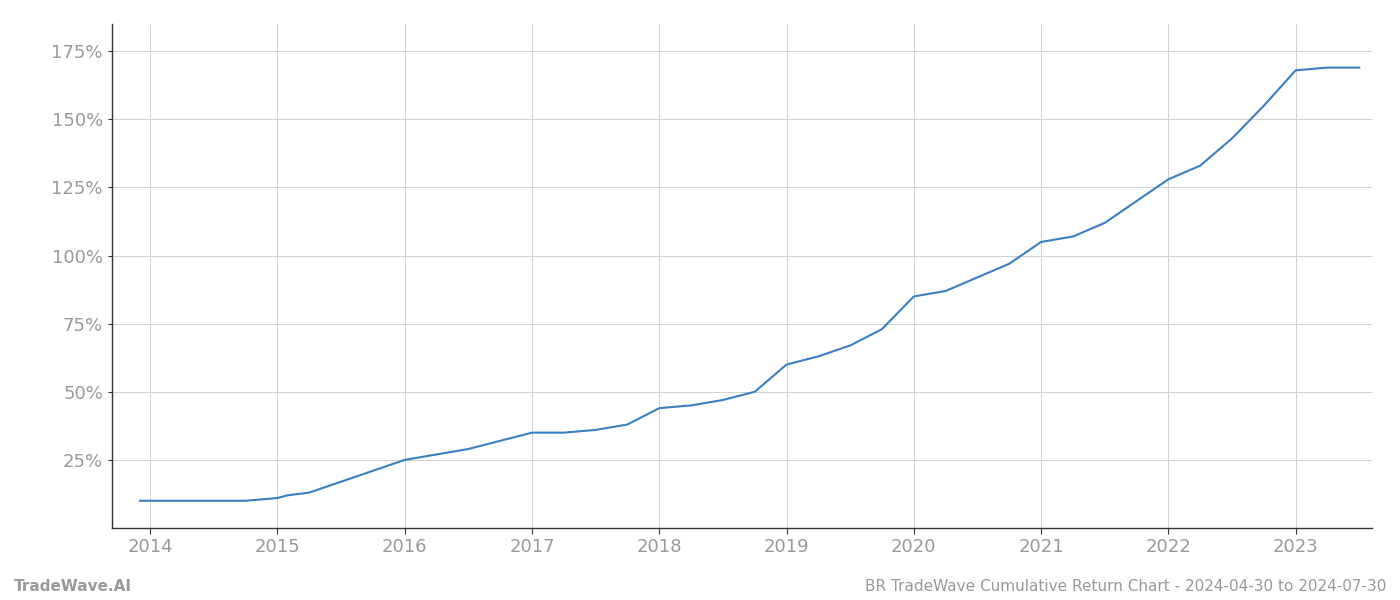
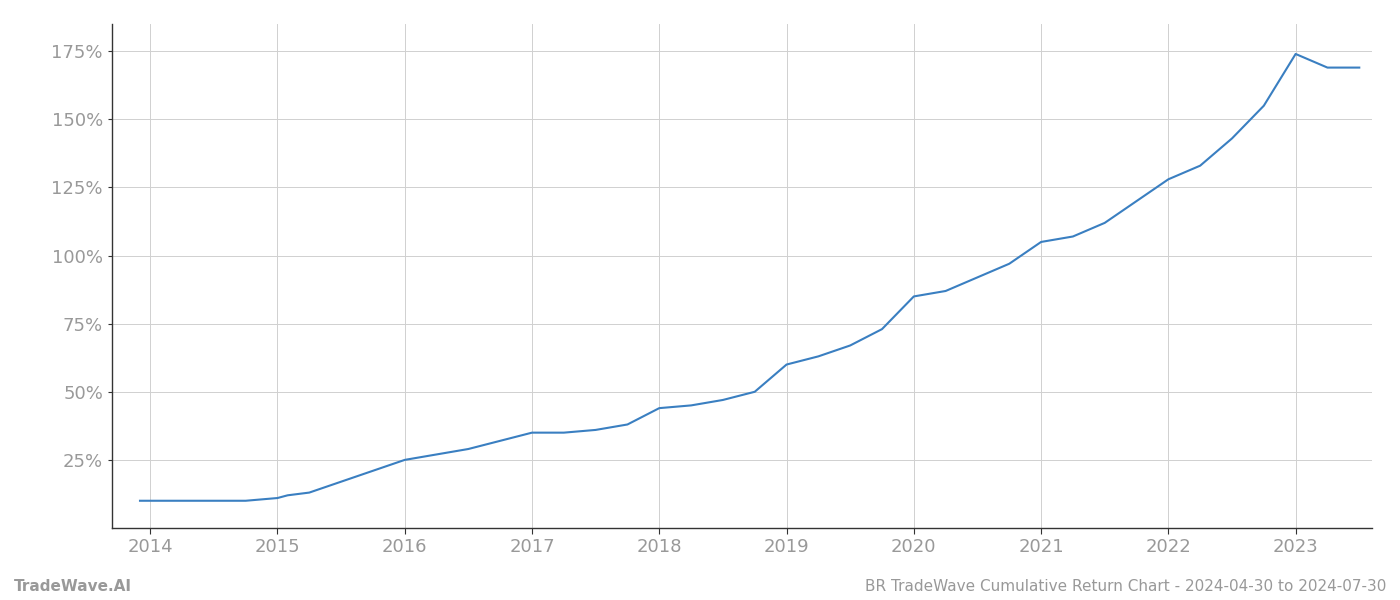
2023: 168% -> 174%
